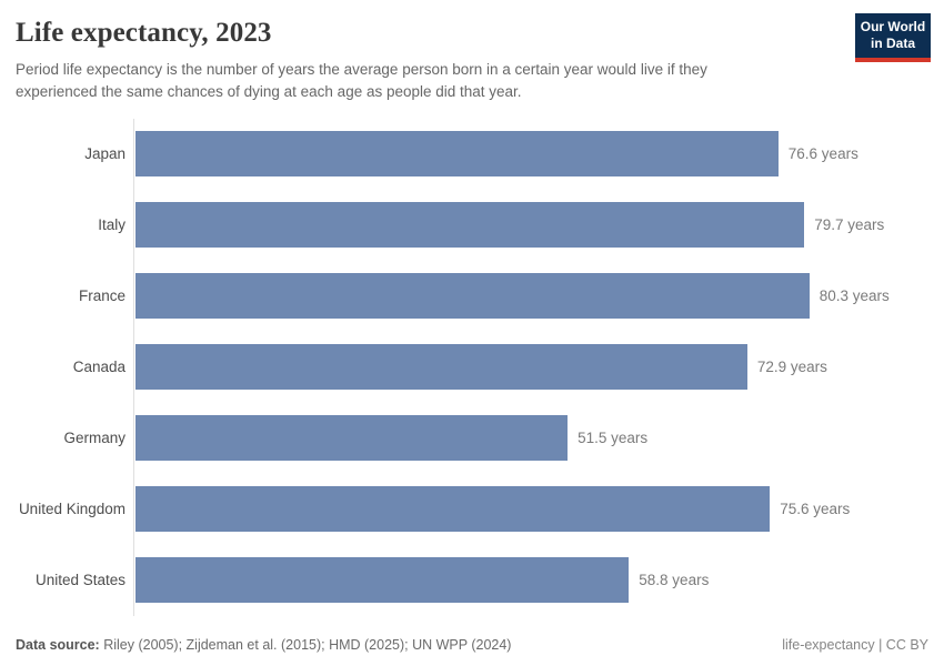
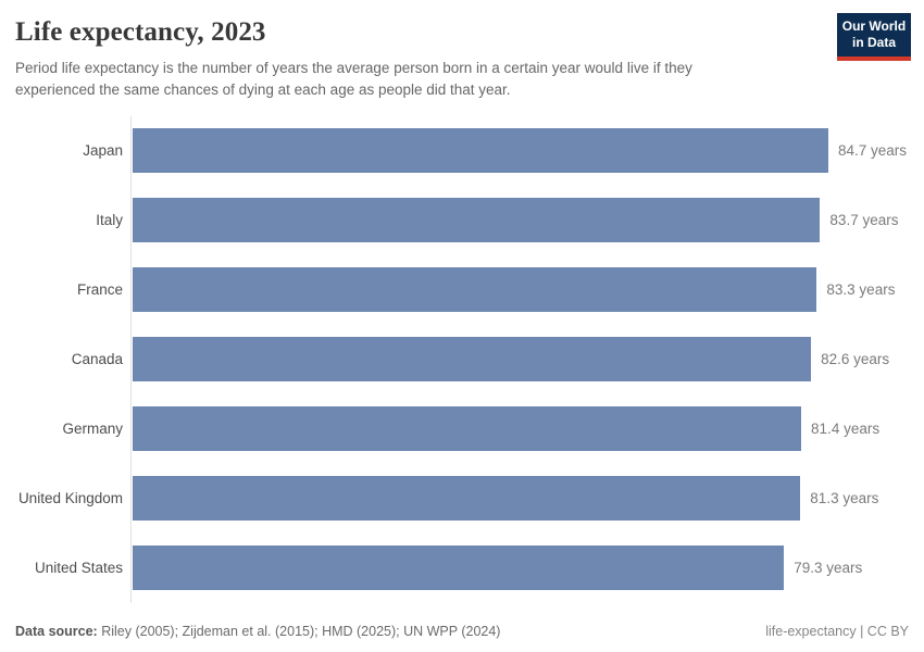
Japan: 76.6 -> 84.7
Italy: 79.7 -> 83.7
France: 80.3 -> 83.3
Canada: 72.9 -> 82.6
Germany: 51.5 -> 81.4
United Kingdom: 75.6 -> 81.3
United States: 58.8 -> 79.3
